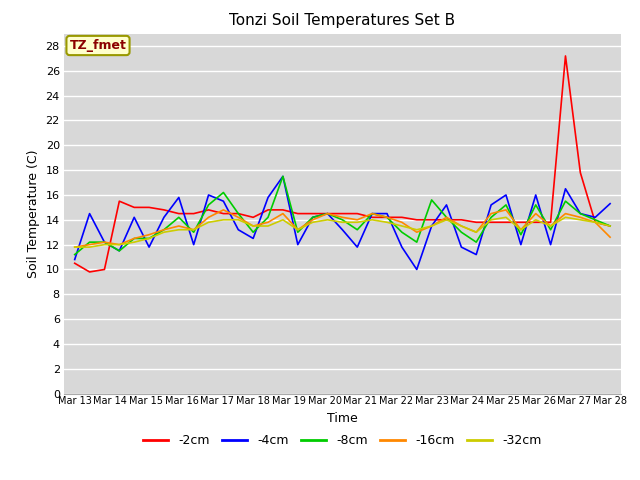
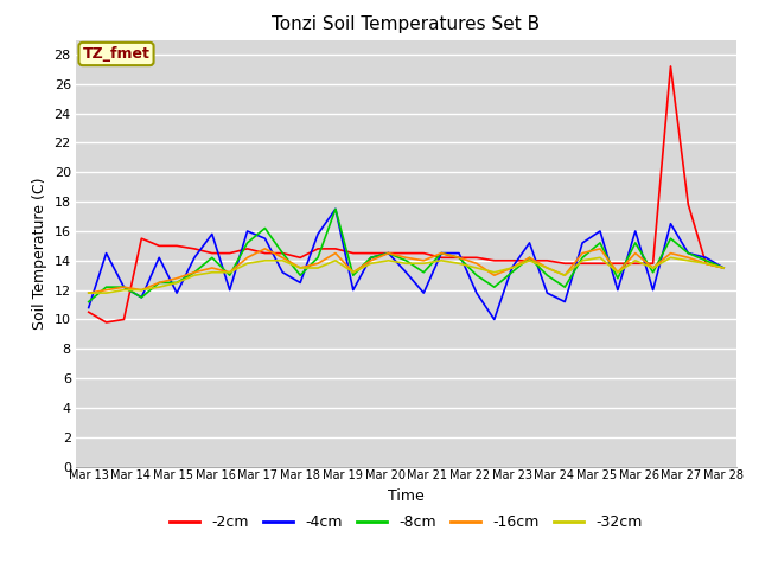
-8cm/Mar 23: 15.6 -> 13.2
-4cm/Mar 28: 15.3 -> 13.5
-16cm/Mar 28: 12.6 -> 13.5
